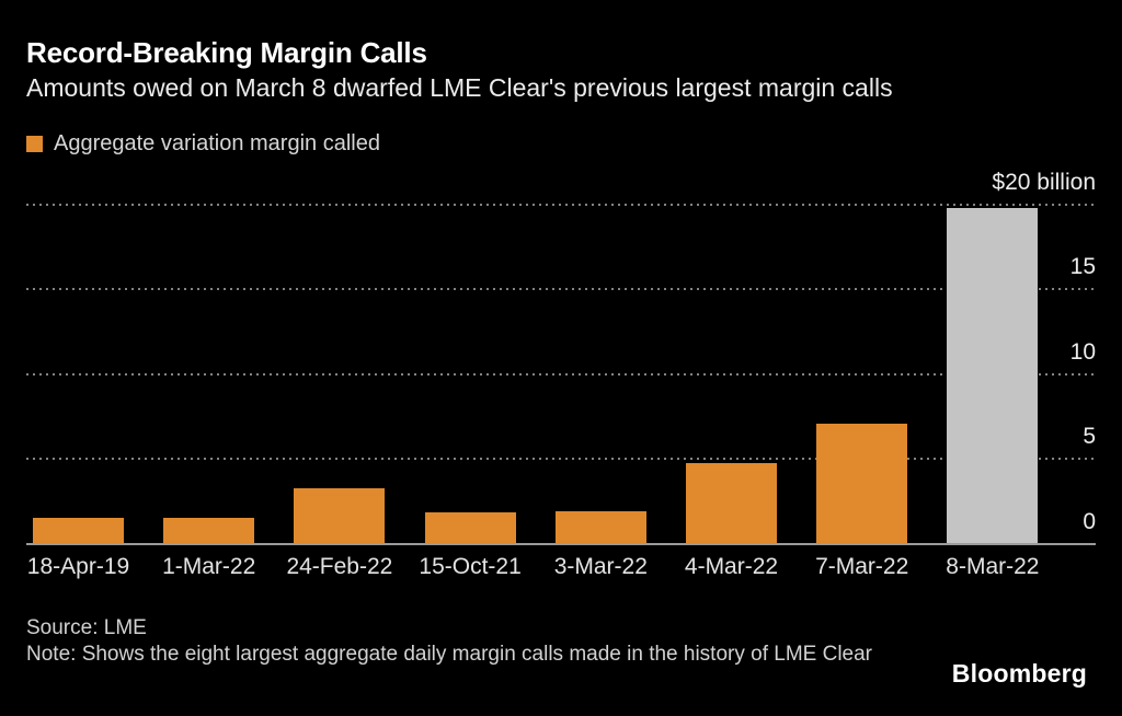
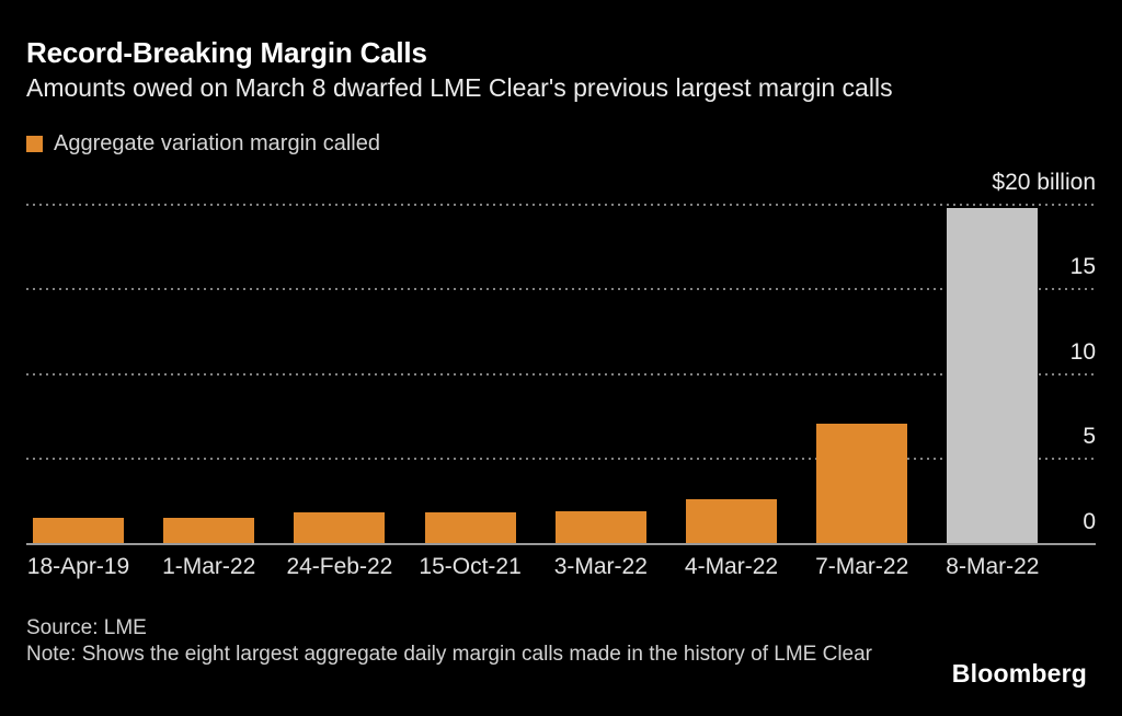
24-Feb-22: 3.2 -> 1.8
4-Mar-22: 4.7 -> 2.6
